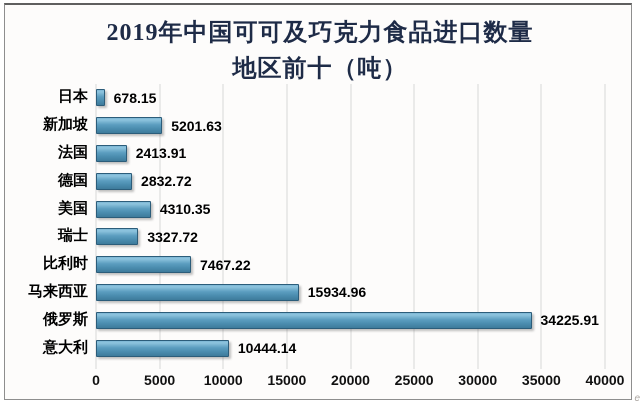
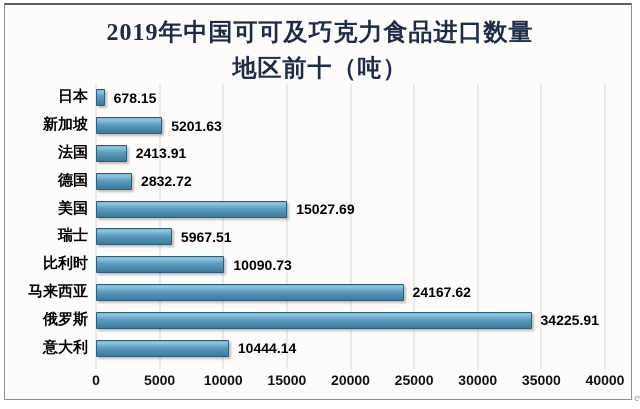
美国: 4310.35 -> 15027.69
瑞士: 3327.72 -> 5967.51
比利时: 7467.22 -> 10090.73
马来西亚: 15934.96 -> 24167.62
